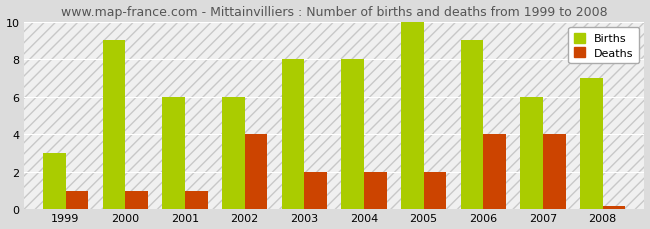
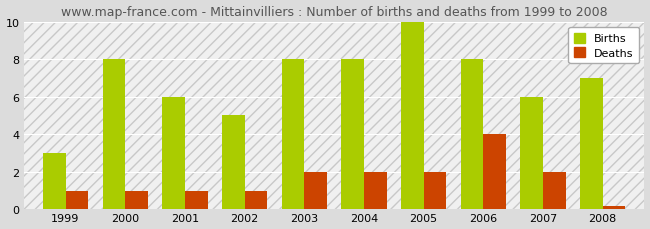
Births/2000: 9 -> 8
Births/2002: 6 -> 5
Deaths/2002: 4.0 -> 1.0
Births/2006: 9 -> 8
Deaths/2007: 4.0 -> 2.0
